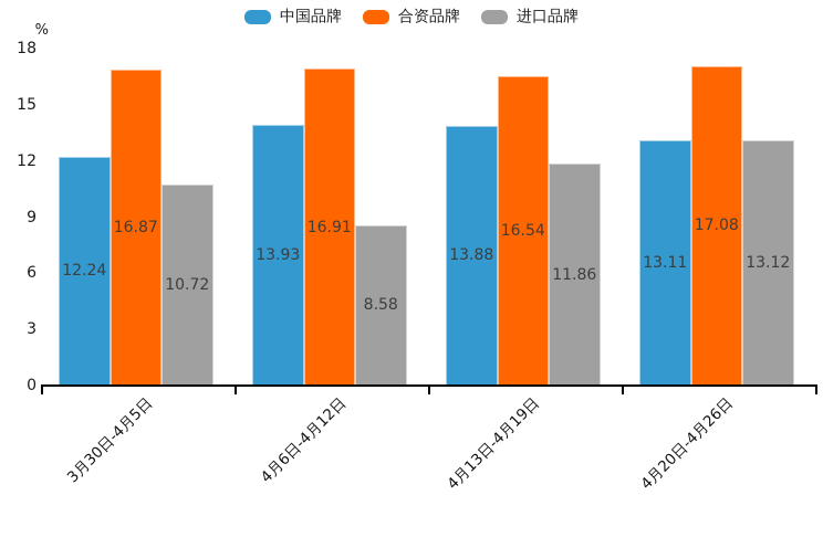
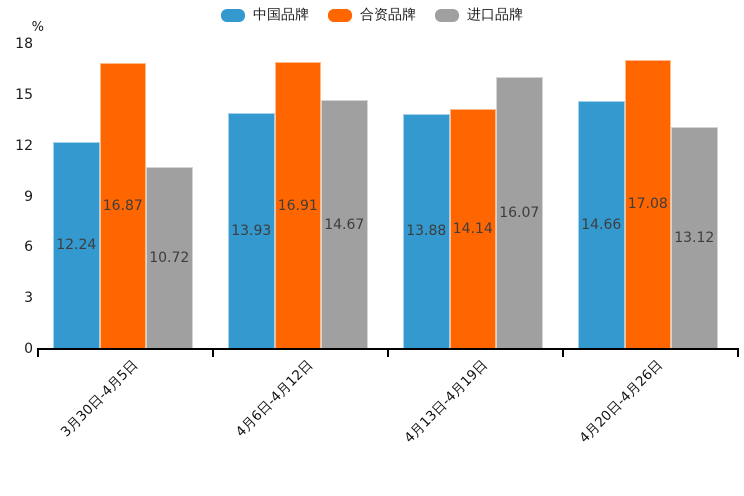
进口品牌/4月6日-4月12日: 8.58 -> 14.67
合资品牌/4月13日-4月19日: 16.54 -> 14.14
进口品牌/4月13日-4月19日: 11.86 -> 16.07
中国品牌/4月20日-4月26日: 13.11 -> 14.66
